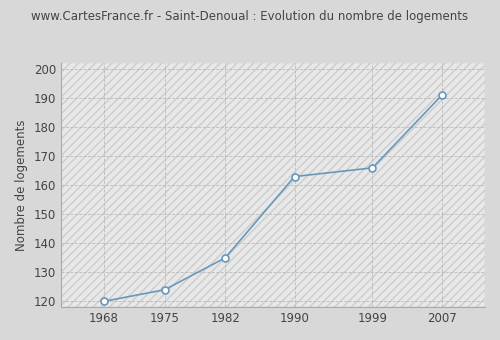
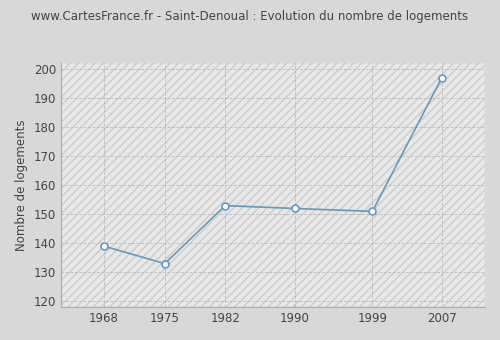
1968: 120 -> 139
1975: 124 -> 133
1982: 135 -> 153
1990: 163 -> 152
1999: 166 -> 151
2007: 191 -> 197
